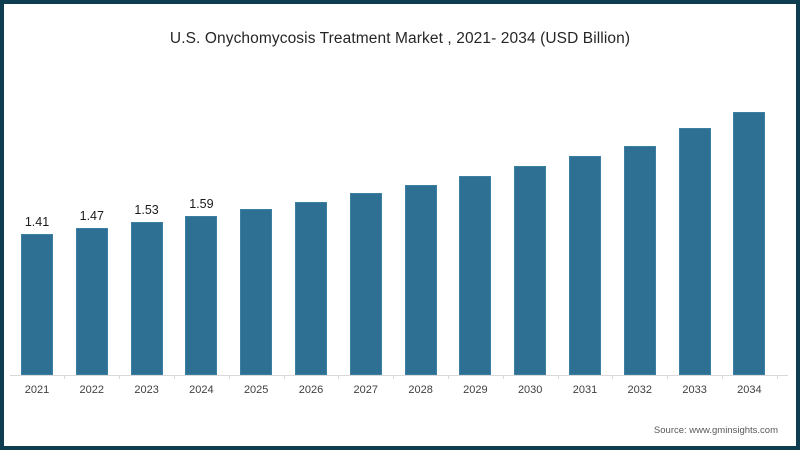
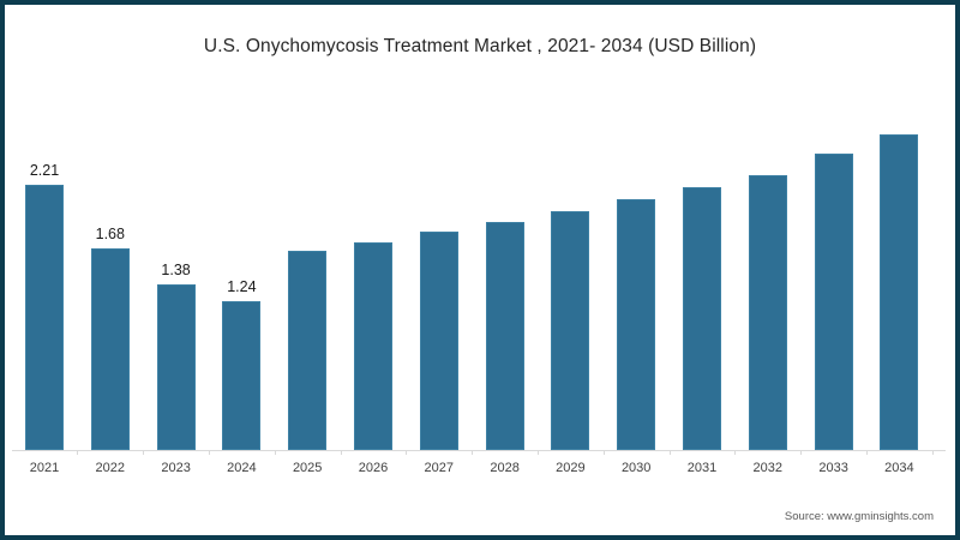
2021: 1.41 -> 2.21
2022: 1.47 -> 1.68
2023: 1.53 -> 1.38
2024: 1.59 -> 1.24
